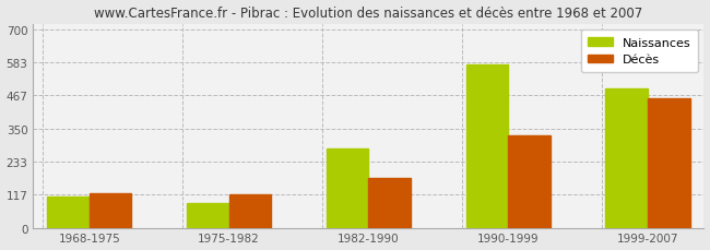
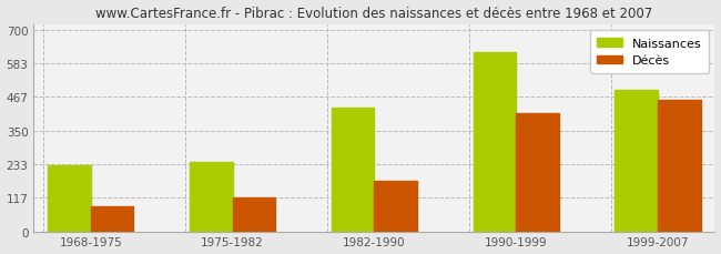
Naissances/1968-1975: 110 -> 228
Décès/1968-1975: 120 -> 88
Naissances/1975-1982: 85 -> 240
Naissances/1982-1990: 280 -> 430
Naissances/1990-1999: 575 -> 622
Décès/1990-1999: 325 -> 410
